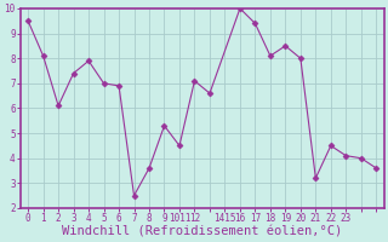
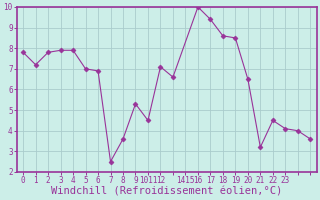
0: 9.5 -> 7.8
1: 8.1 -> 7.2
2: 6.1 -> 7.8
3: 7.4 -> 7.9
18: 8.1 -> 8.6
20: 8.0 -> 6.5
